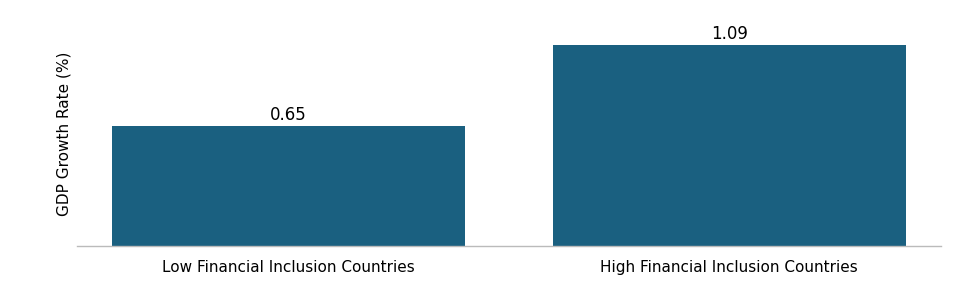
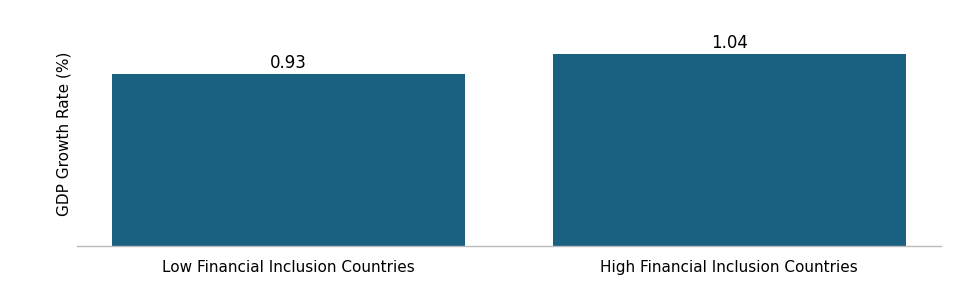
Low Financial Inclusion Countries: 0.65 -> 0.93
High Financial Inclusion Countries: 1.09 -> 1.04
